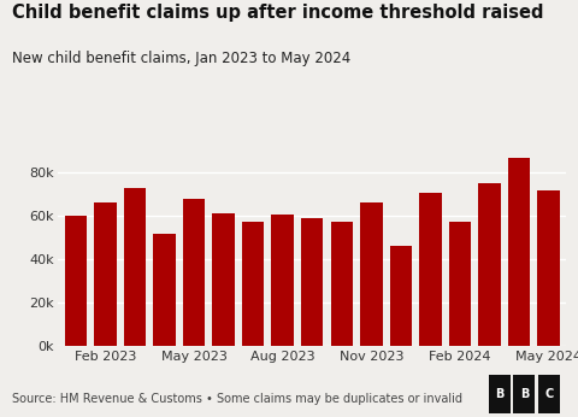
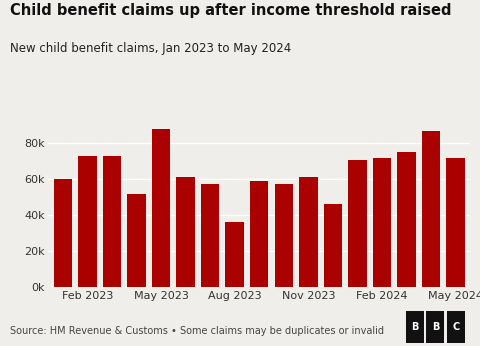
Feb 2023: 66k -> 73k
May 2023: 68k -> 88k
Aug 2023: 60k -> 36k
Nov 2023: 66k -> 61k
Feb 2024: 58k -> 72k
